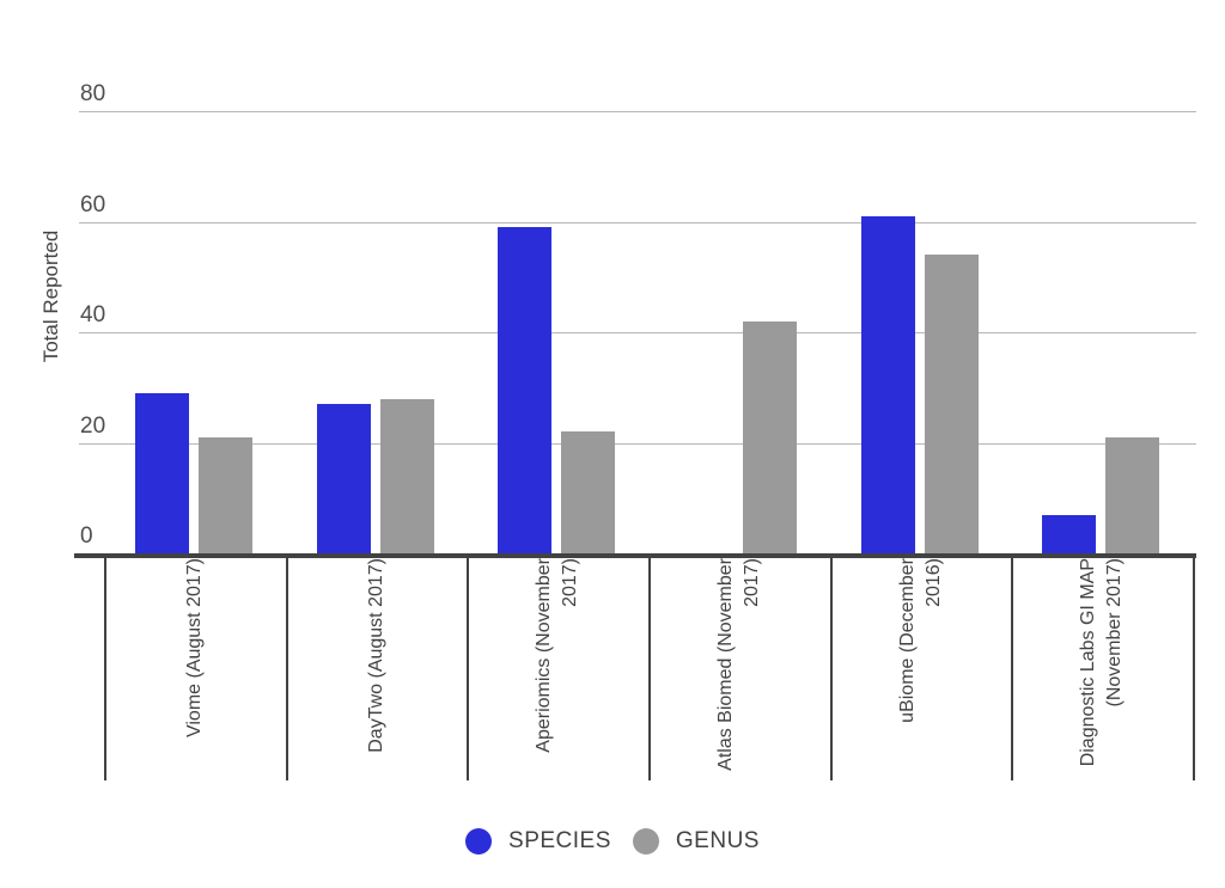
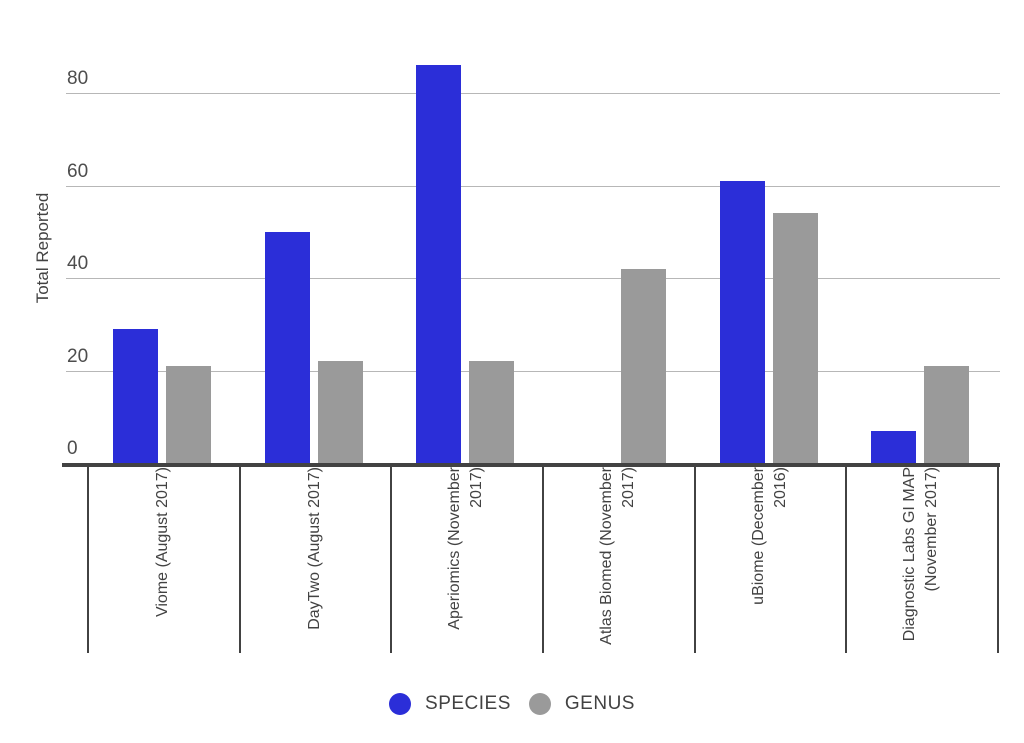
SPECIES/DayTwo (August 2017): 27 -> 50
GENUS/DayTwo (August 2017): 28 -> 22
SPECIES/Aperiomics (November 2017): 59 -> 86
